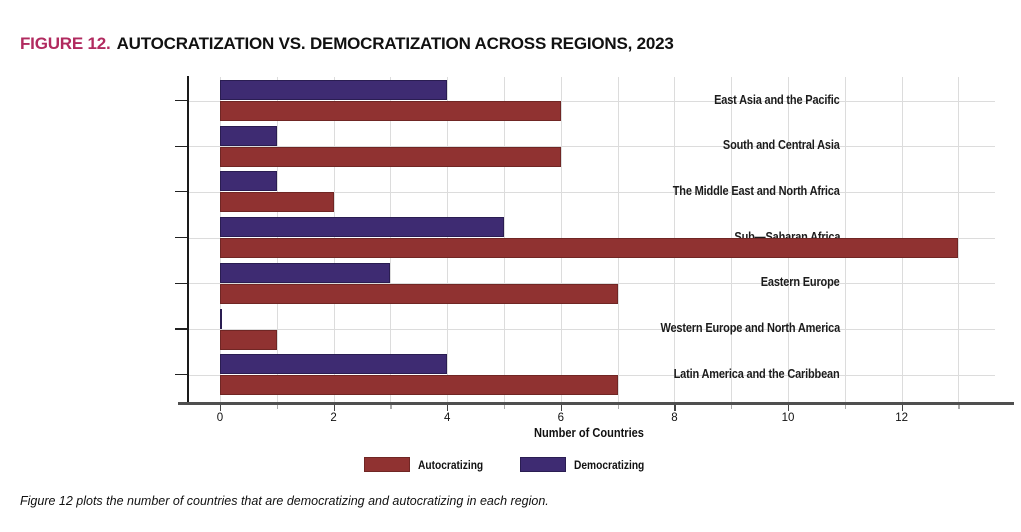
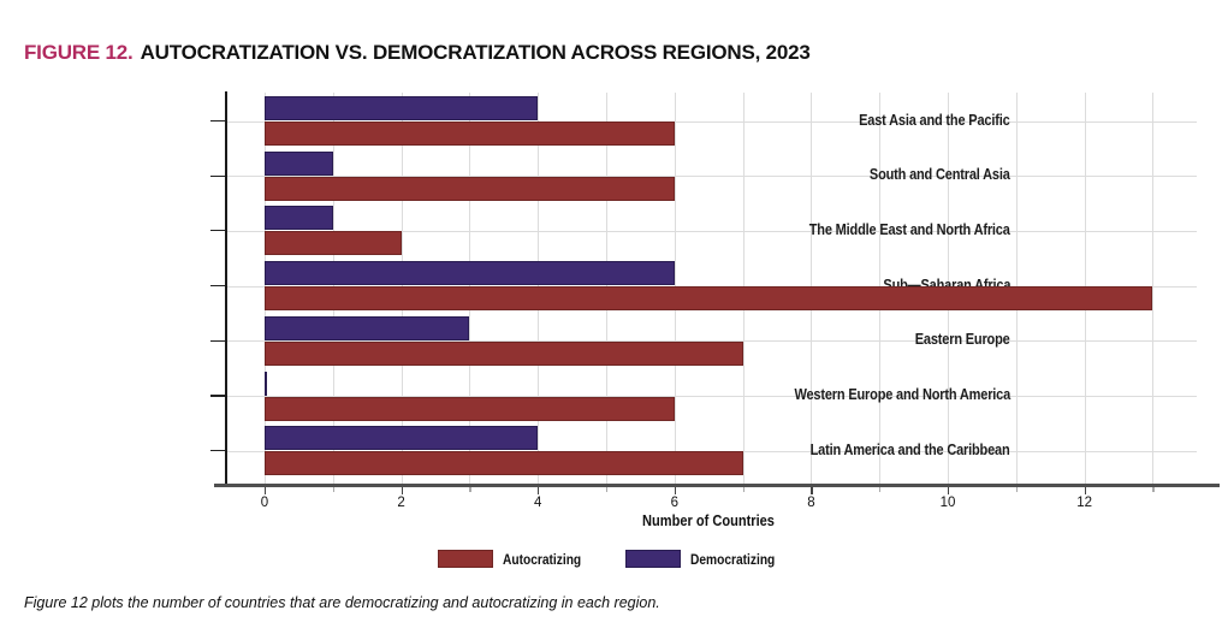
Democratizing/Sub—Saharan Africa: 5 -> 6
Autocratizing/Western Europe and North America: 1 -> 6
